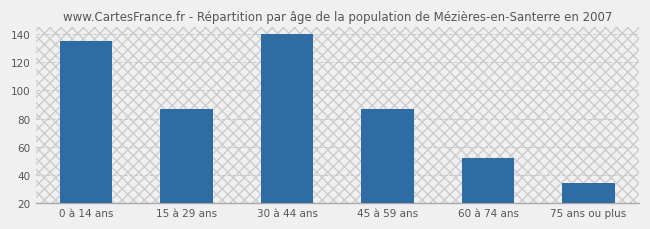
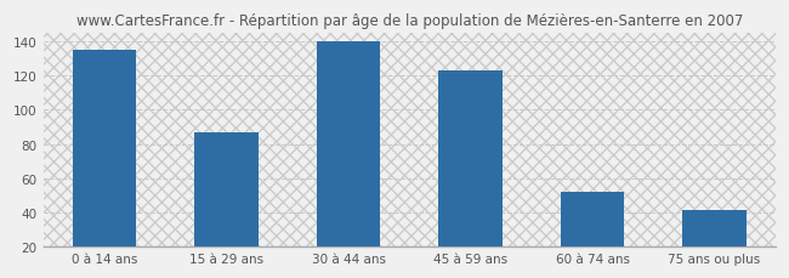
45 à 59 ans: 87 -> 123
75 ans ou plus: 34 -> 41
